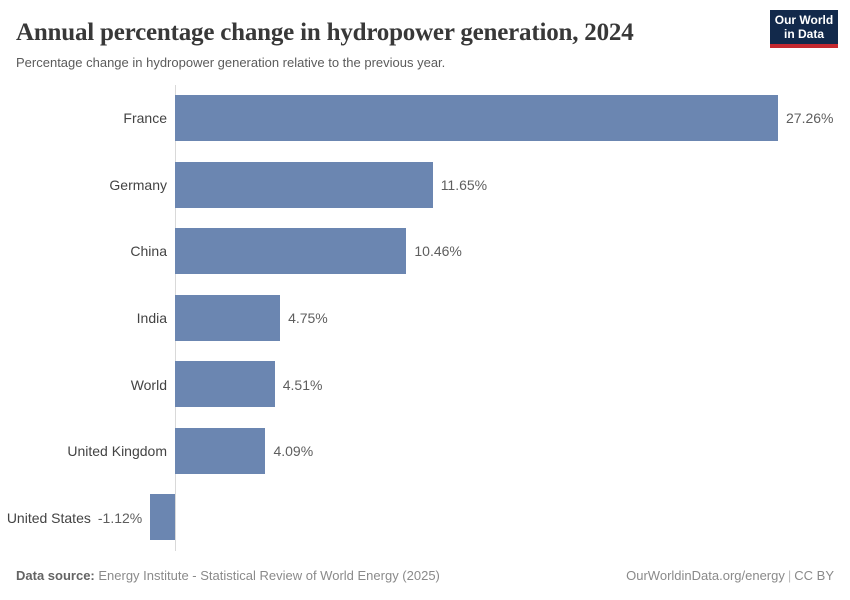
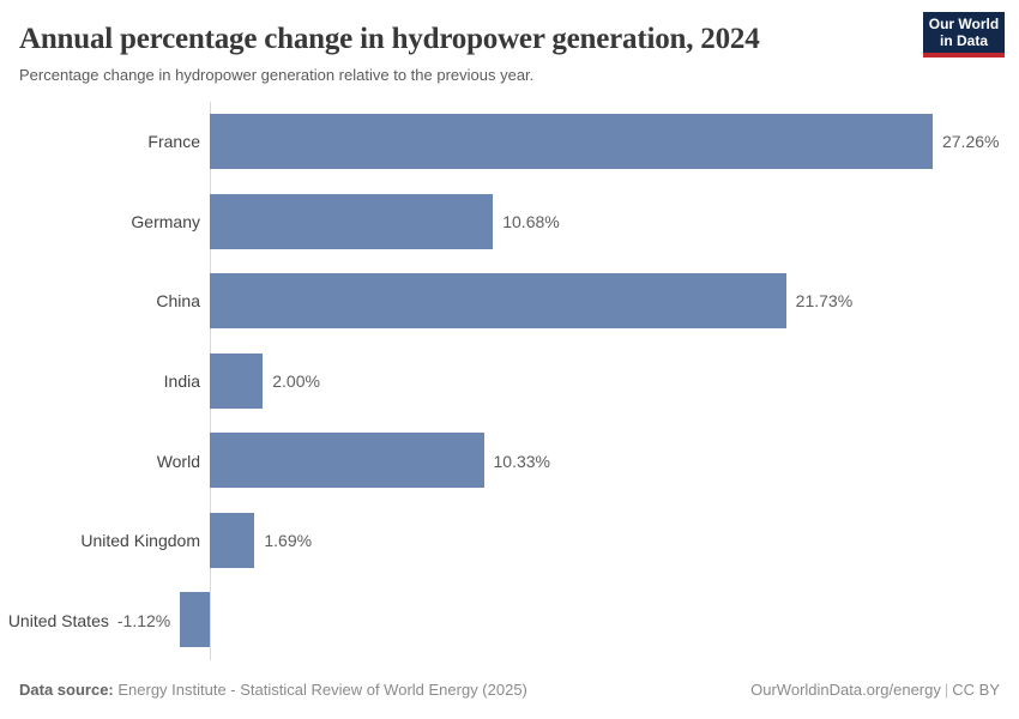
Germany: 11.65% -> 10.68%
China: 10.46% -> 21.73%
India: 4.75% -> 2.00%
World: 4.51% -> 10.33%
United Kingdom: 4.09% -> 1.69%
